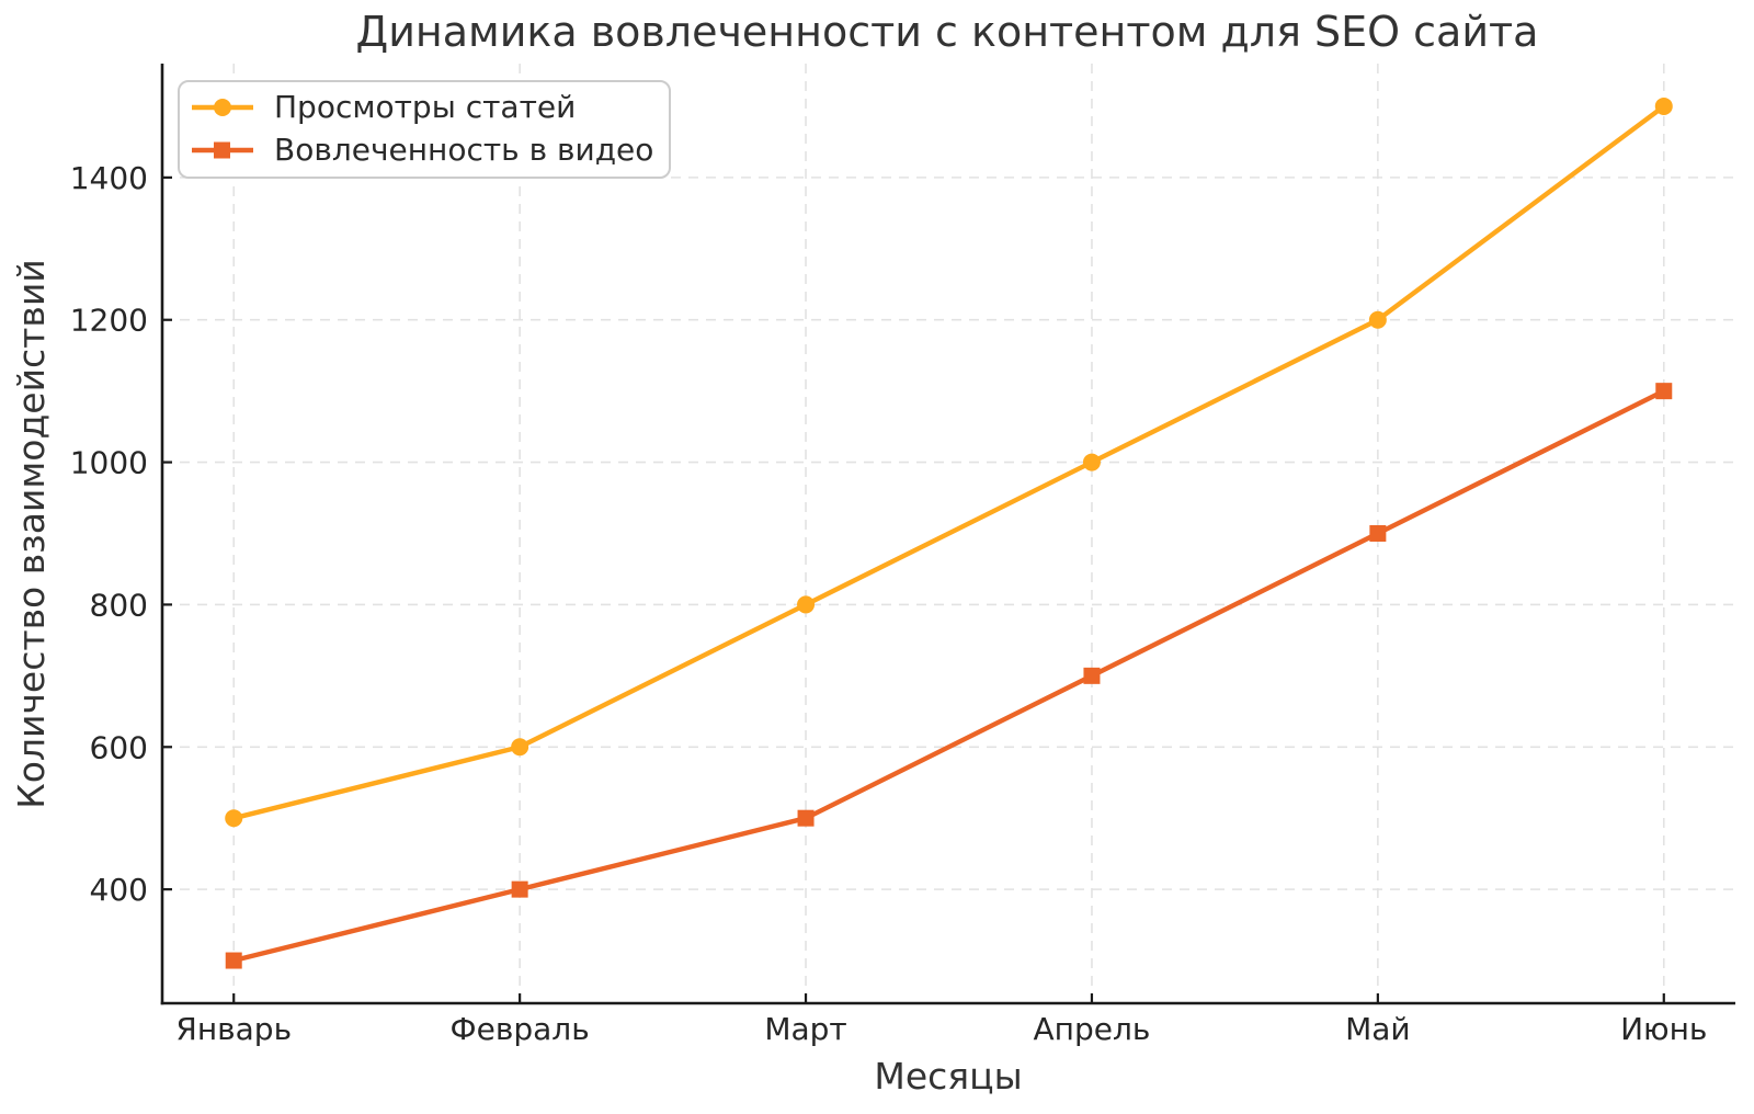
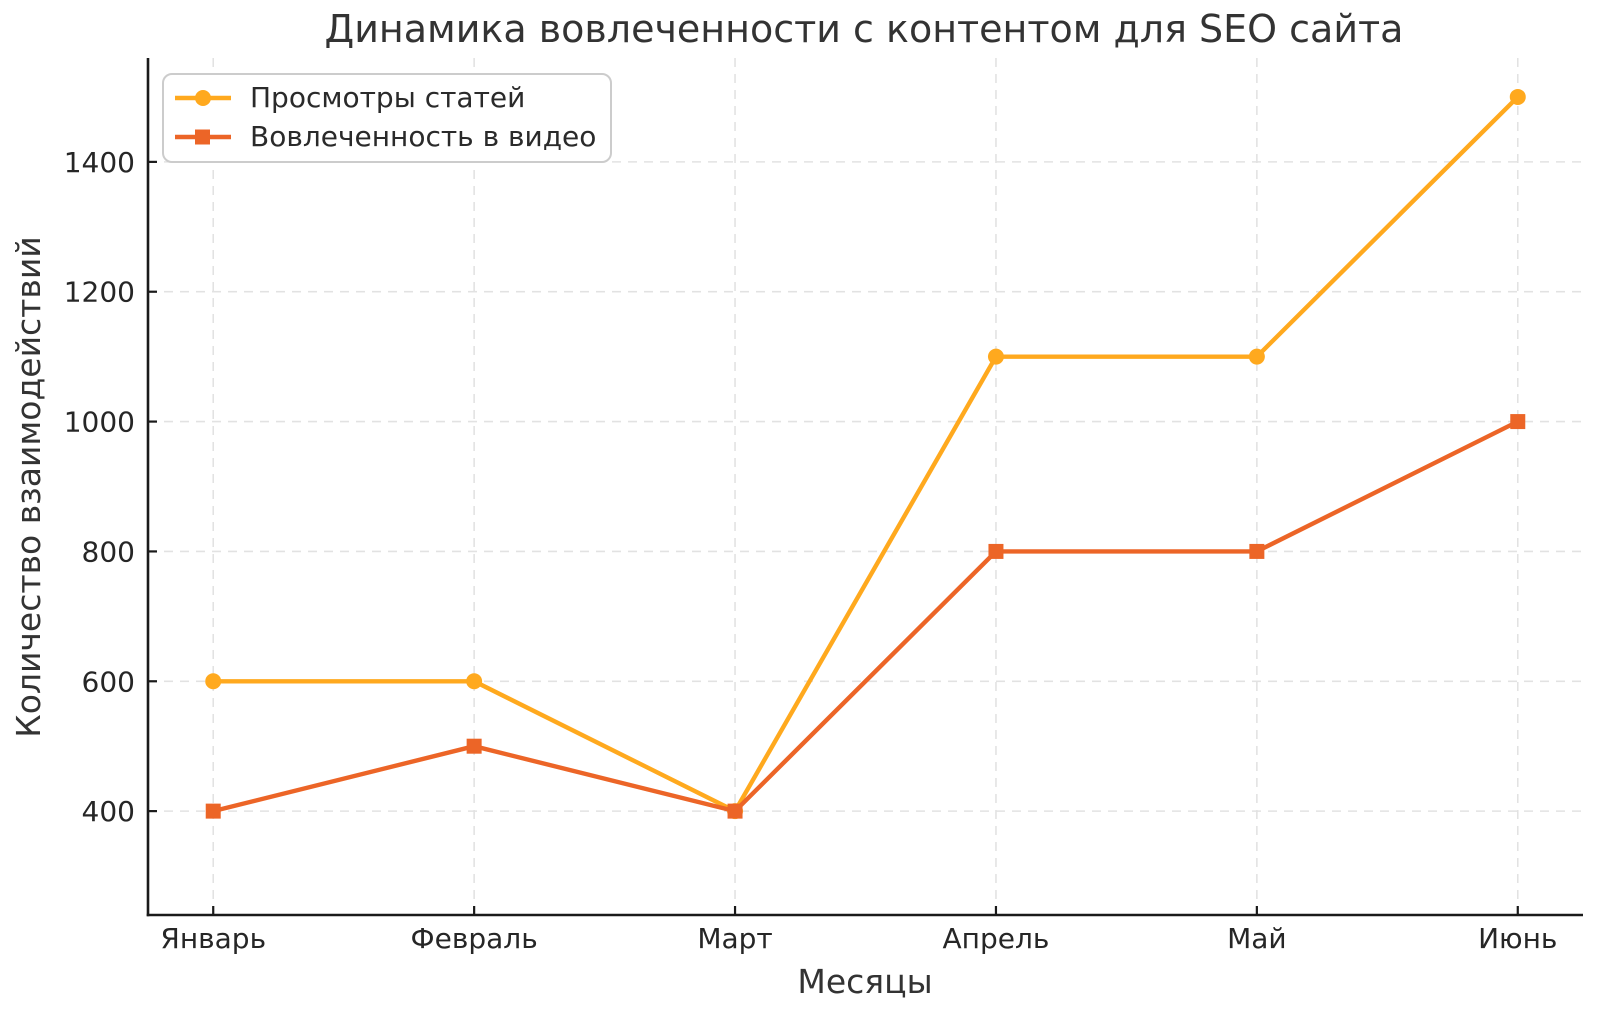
Просмотры статей/Январь: 500 -> 600
Вовлеченность в видео/Январь: 300 -> 400
Вовлеченность в видео/Февраль: 400 -> 500
Просмотры статей/Март: 800 -> 400
Вовлеченность в видео/Март: 500 -> 400
Просмотры статей/Апрель: 1000 -> 1100
Вовлеченность в видео/Апрель: 700 -> 800
Просмотры статей/Май: 1200 -> 1100
Вовлеченность в видео/Май: 900 -> 800
Вовлеченность в видео/Июнь: 1100 -> 1000
